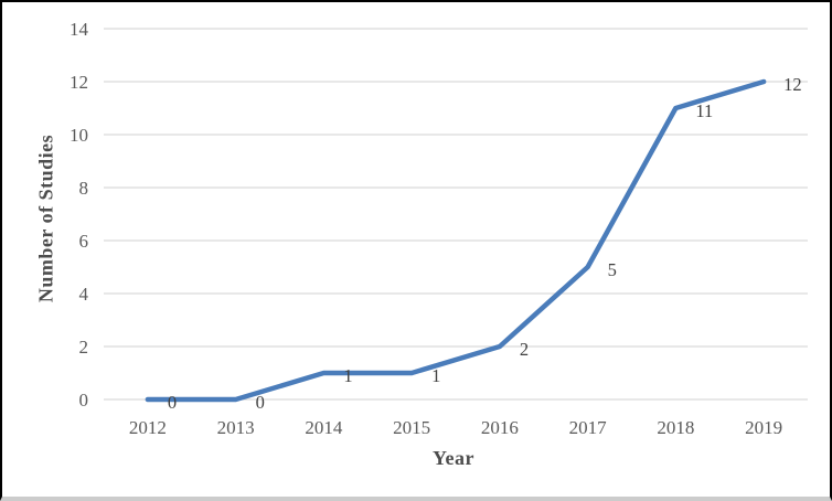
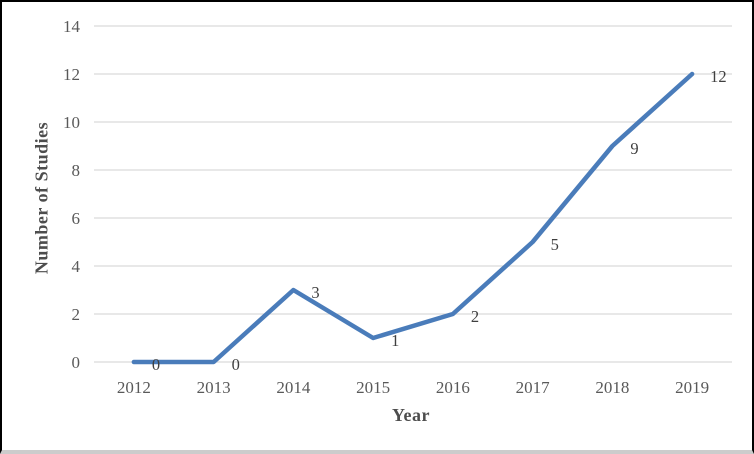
2014: 1 -> 3
2018: 11 -> 9
